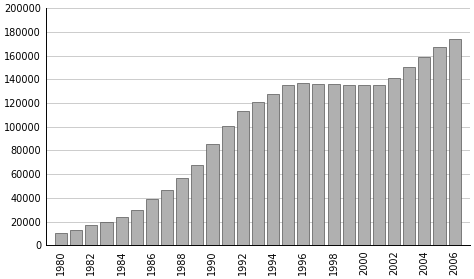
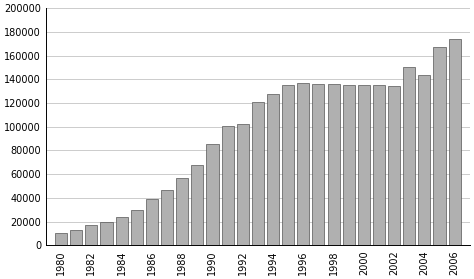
1992: 113000 -> 102000
2002: 141000 -> 134000
2004: 159000 -> 144000
